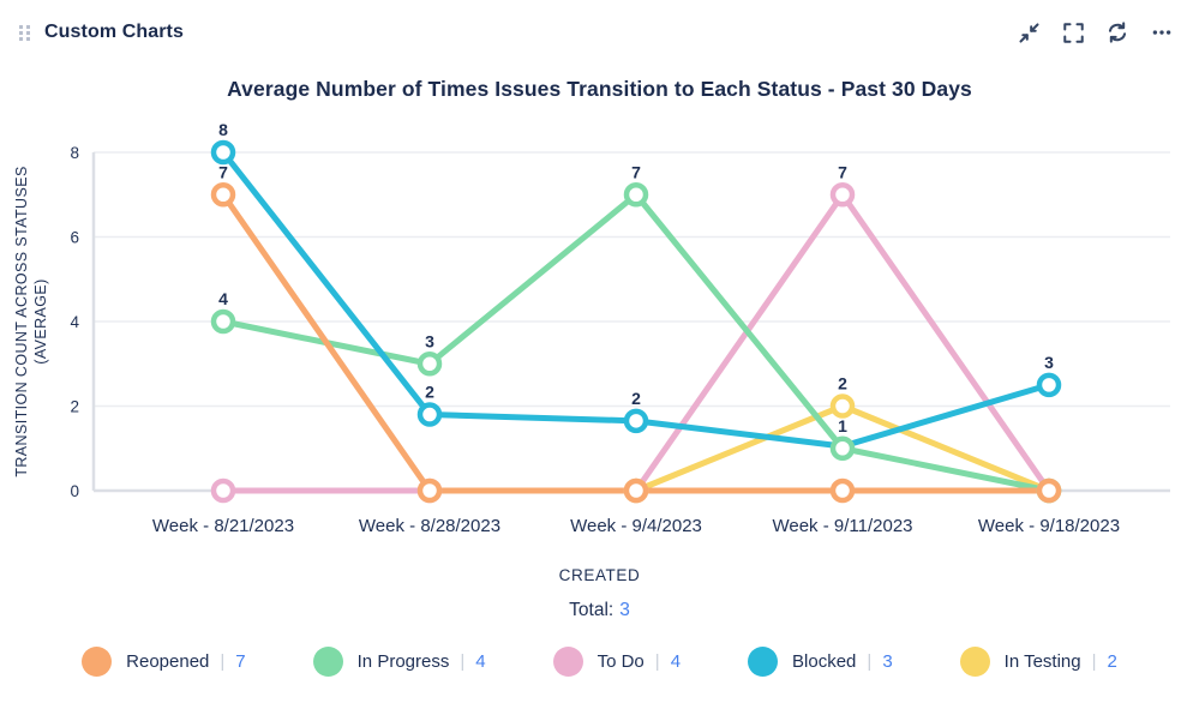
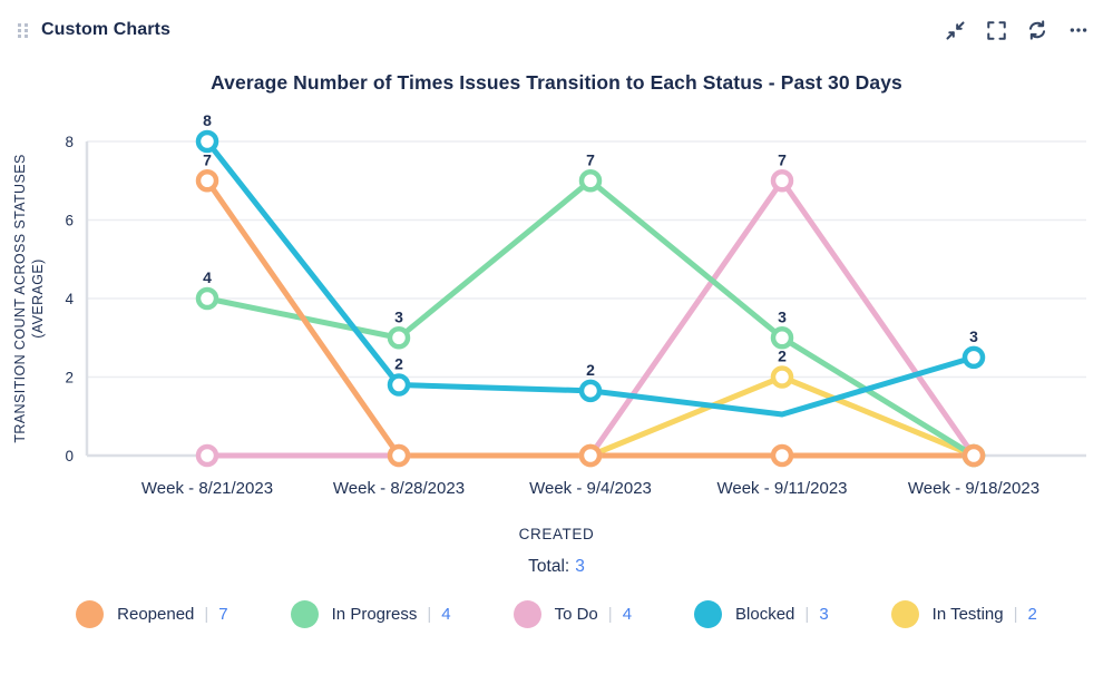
In Progress/Week - 9/11/2023: 1 -> 3
